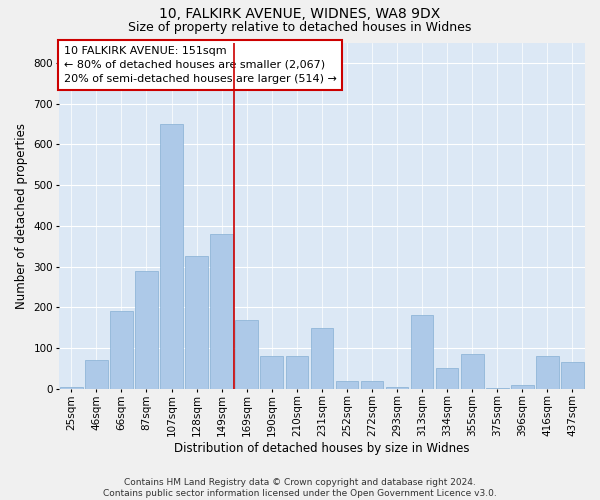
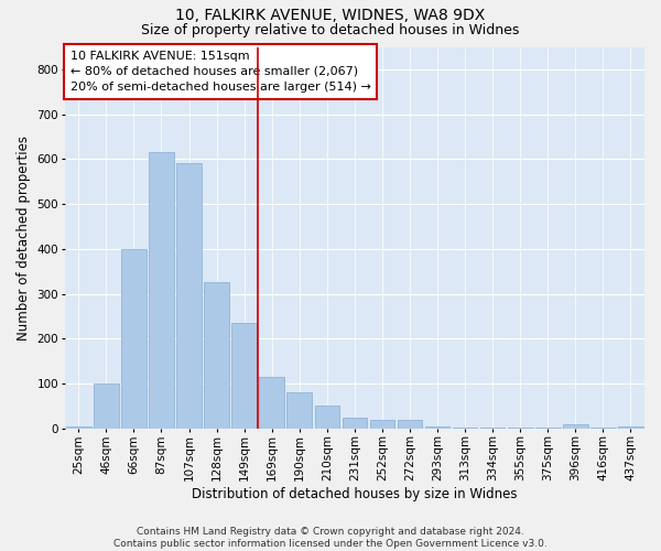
46sqm: 70 -> 100
66sqm: 190 -> 400
87sqm: 290 -> 615
107sqm: 650 -> 590
149sqm: 380 -> 235
169sqm: 170 -> 115
210sqm: 80 -> 50
231sqm: 150 -> 25
313sqm: 180 -> 3
334sqm: 50 -> 1
355sqm: 85 -> 1
416sqm: 80 -> 1
437sqm: 65 -> 5
